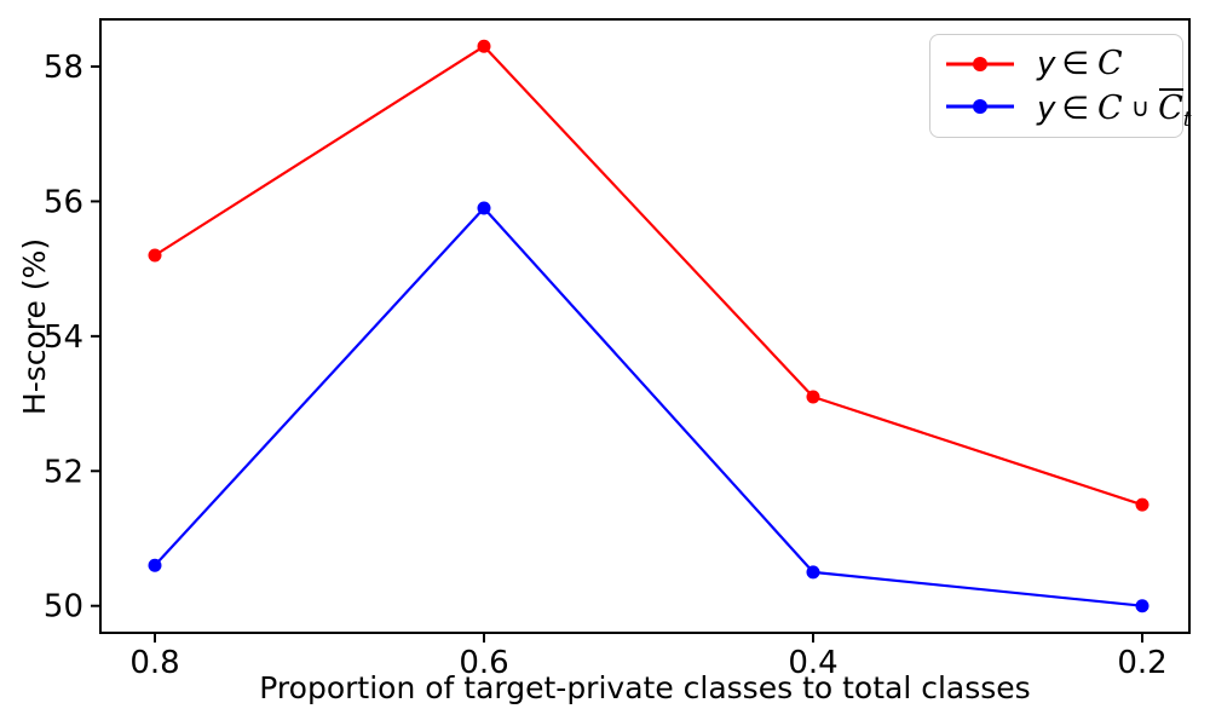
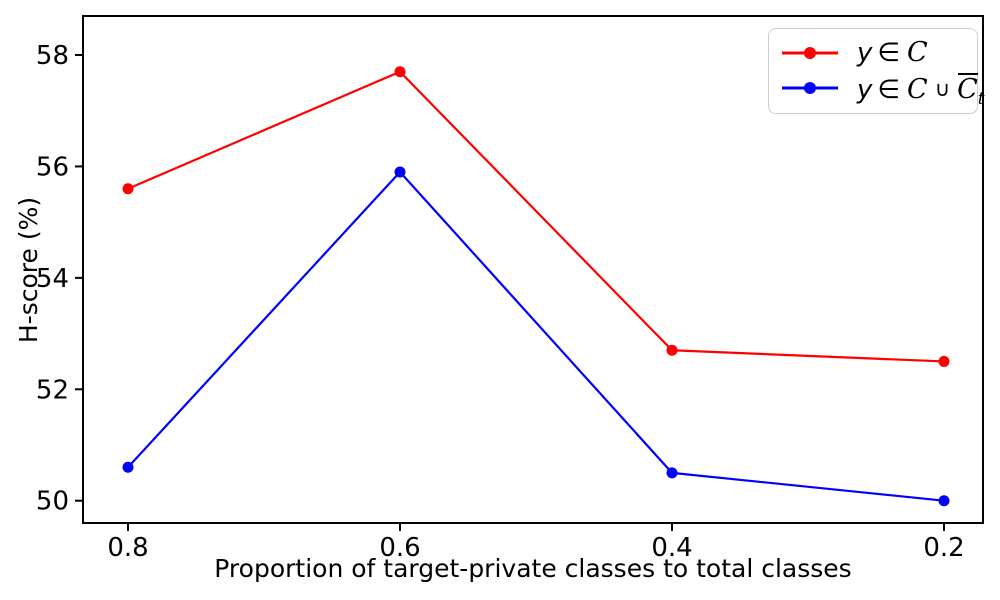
y ∈ C/0.8: 55.2 -> 55.6
y ∈ C/0.6: 58.3 -> 57.7
y ∈ C/0.4: 53.1 -> 52.7
y ∈ C/0.2: 51.5 -> 52.5
